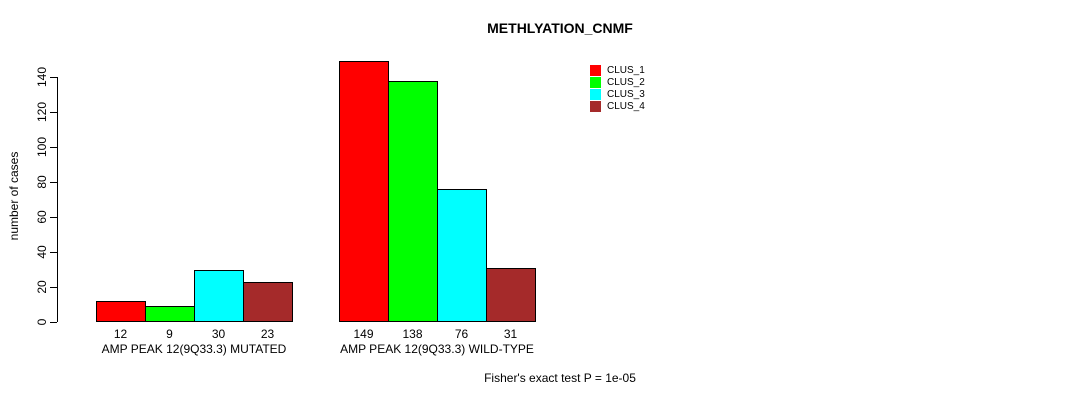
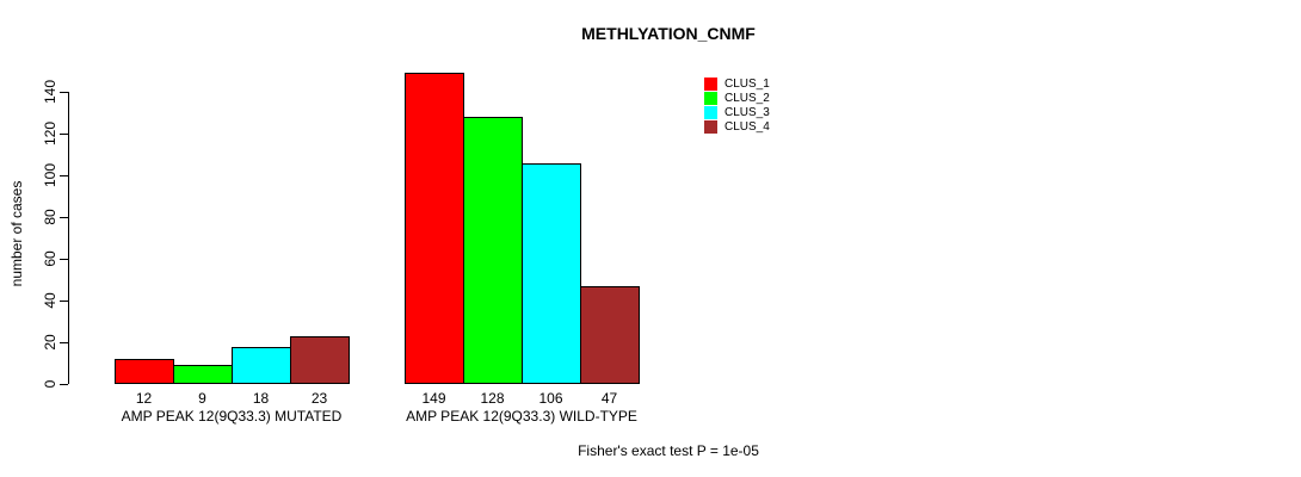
CLUS_3/AMP PEAK 12(9Q33.3) MUTATED: 30 -> 18
CLUS_2/AMP PEAK 12(9Q33.3) WILD-TYPE: 138 -> 128
CLUS_3/AMP PEAK 12(9Q33.3) WILD-TYPE: 76 -> 106
CLUS_4/AMP PEAK 12(9Q33.3) WILD-TYPE: 31 -> 47
